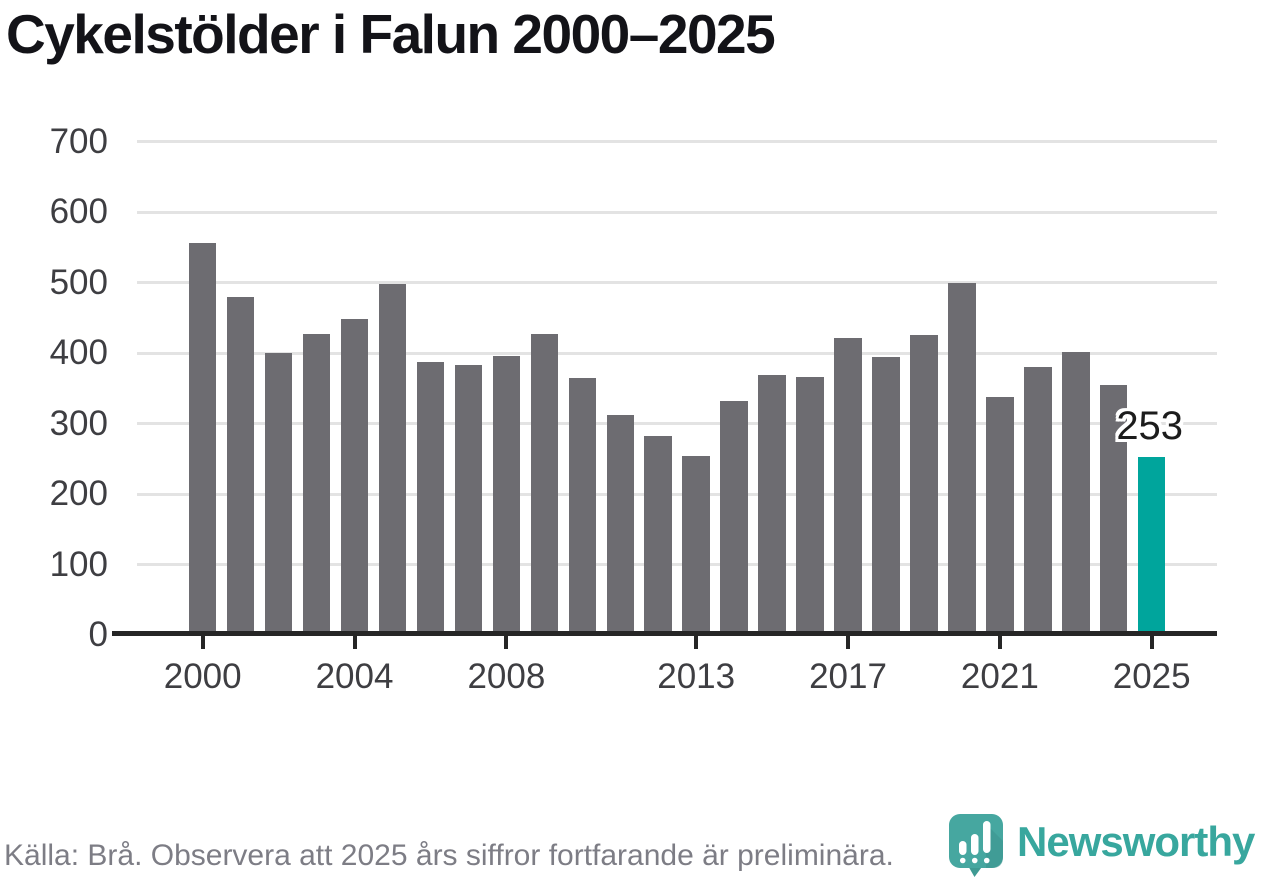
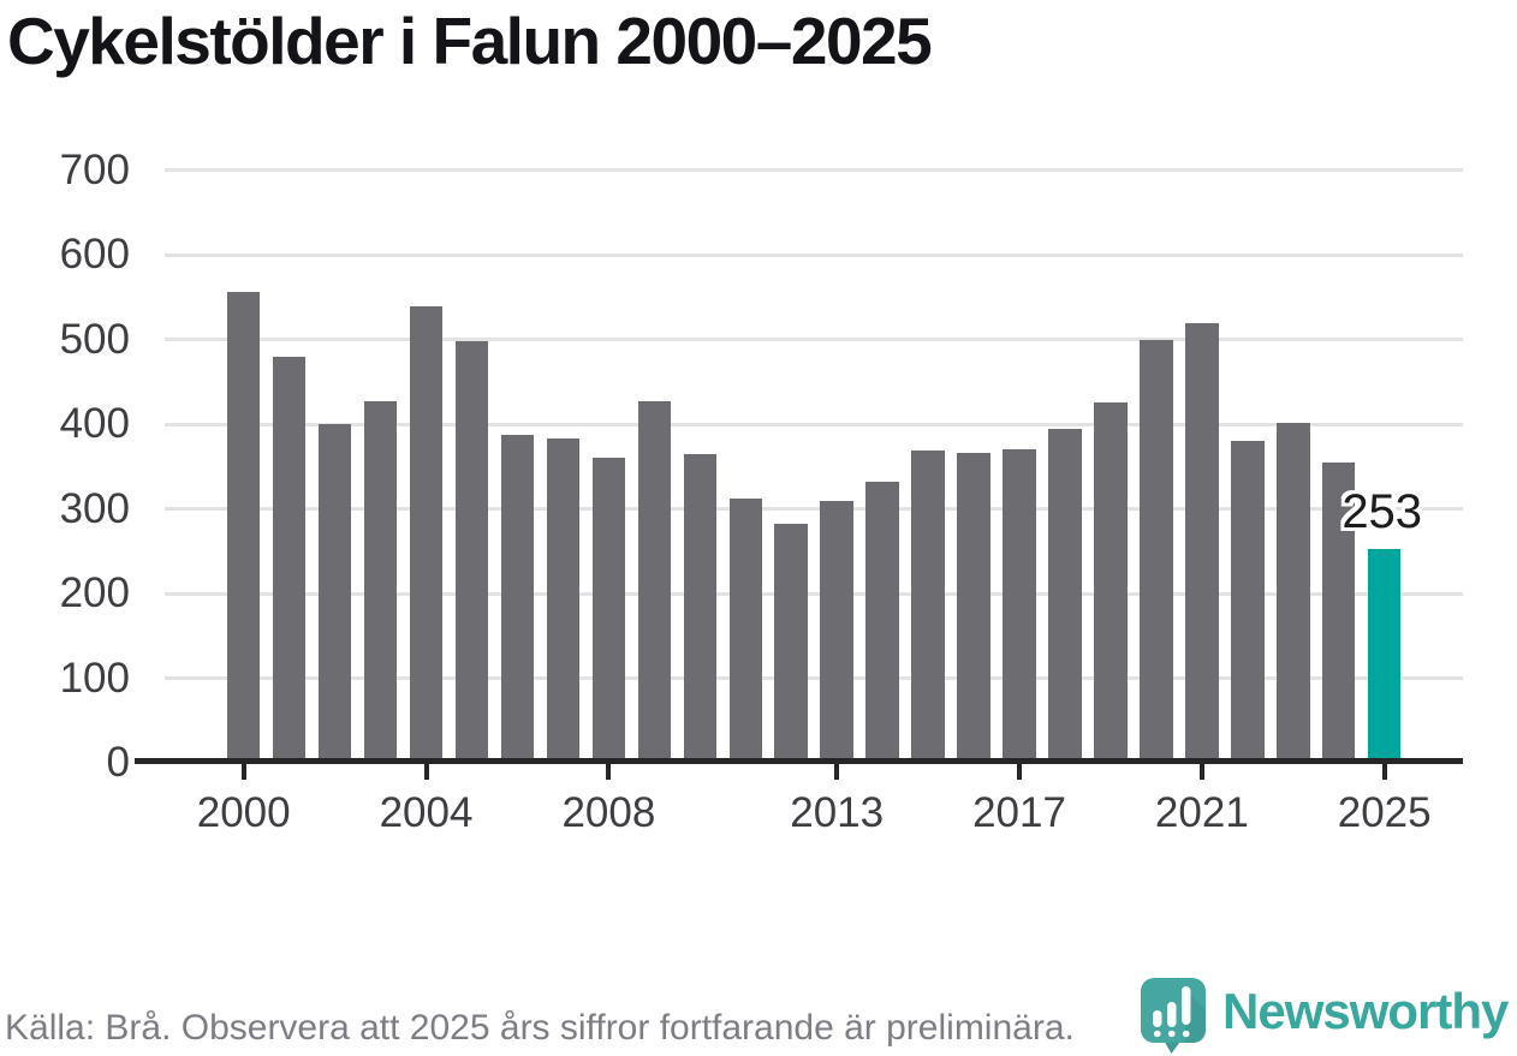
2004: 450 -> 540
2008: 400 -> 360
2013: 250 -> 310
2017: 420 -> 370
2021: 340 -> 520
